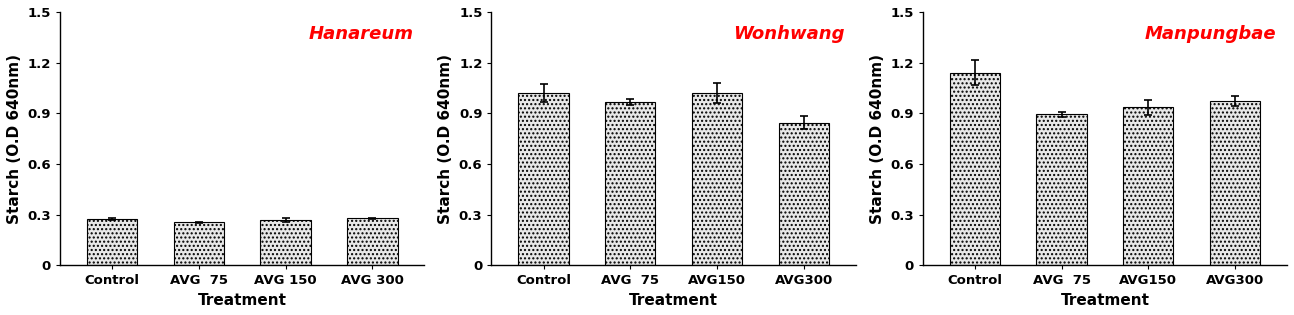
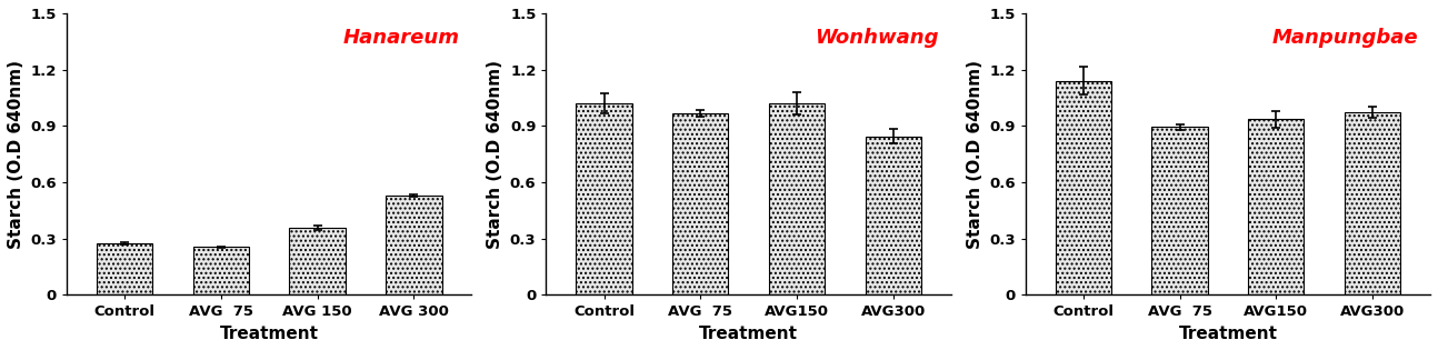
AVG 150: 0.27 -> 0.36
AVG 300: 0.28 -> 0.53
